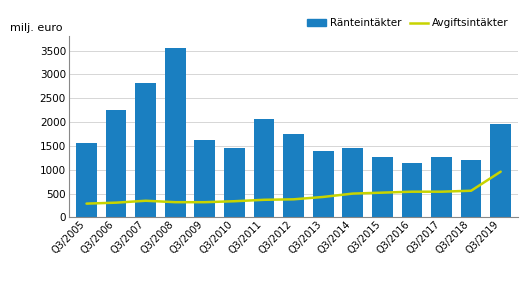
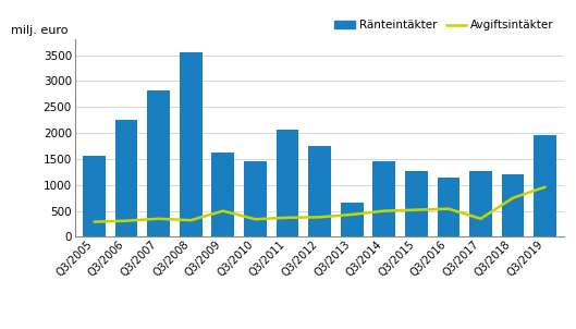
Avgiftsintäkter/Q3/2009: 320 -> 500
Ränteintäkter/Q3/2013: 1400 -> 650
Avgiftsintäkter/Q3/2017: 540 -> 350
Avgiftsintäkter/Q3/2018: 560 -> 750
